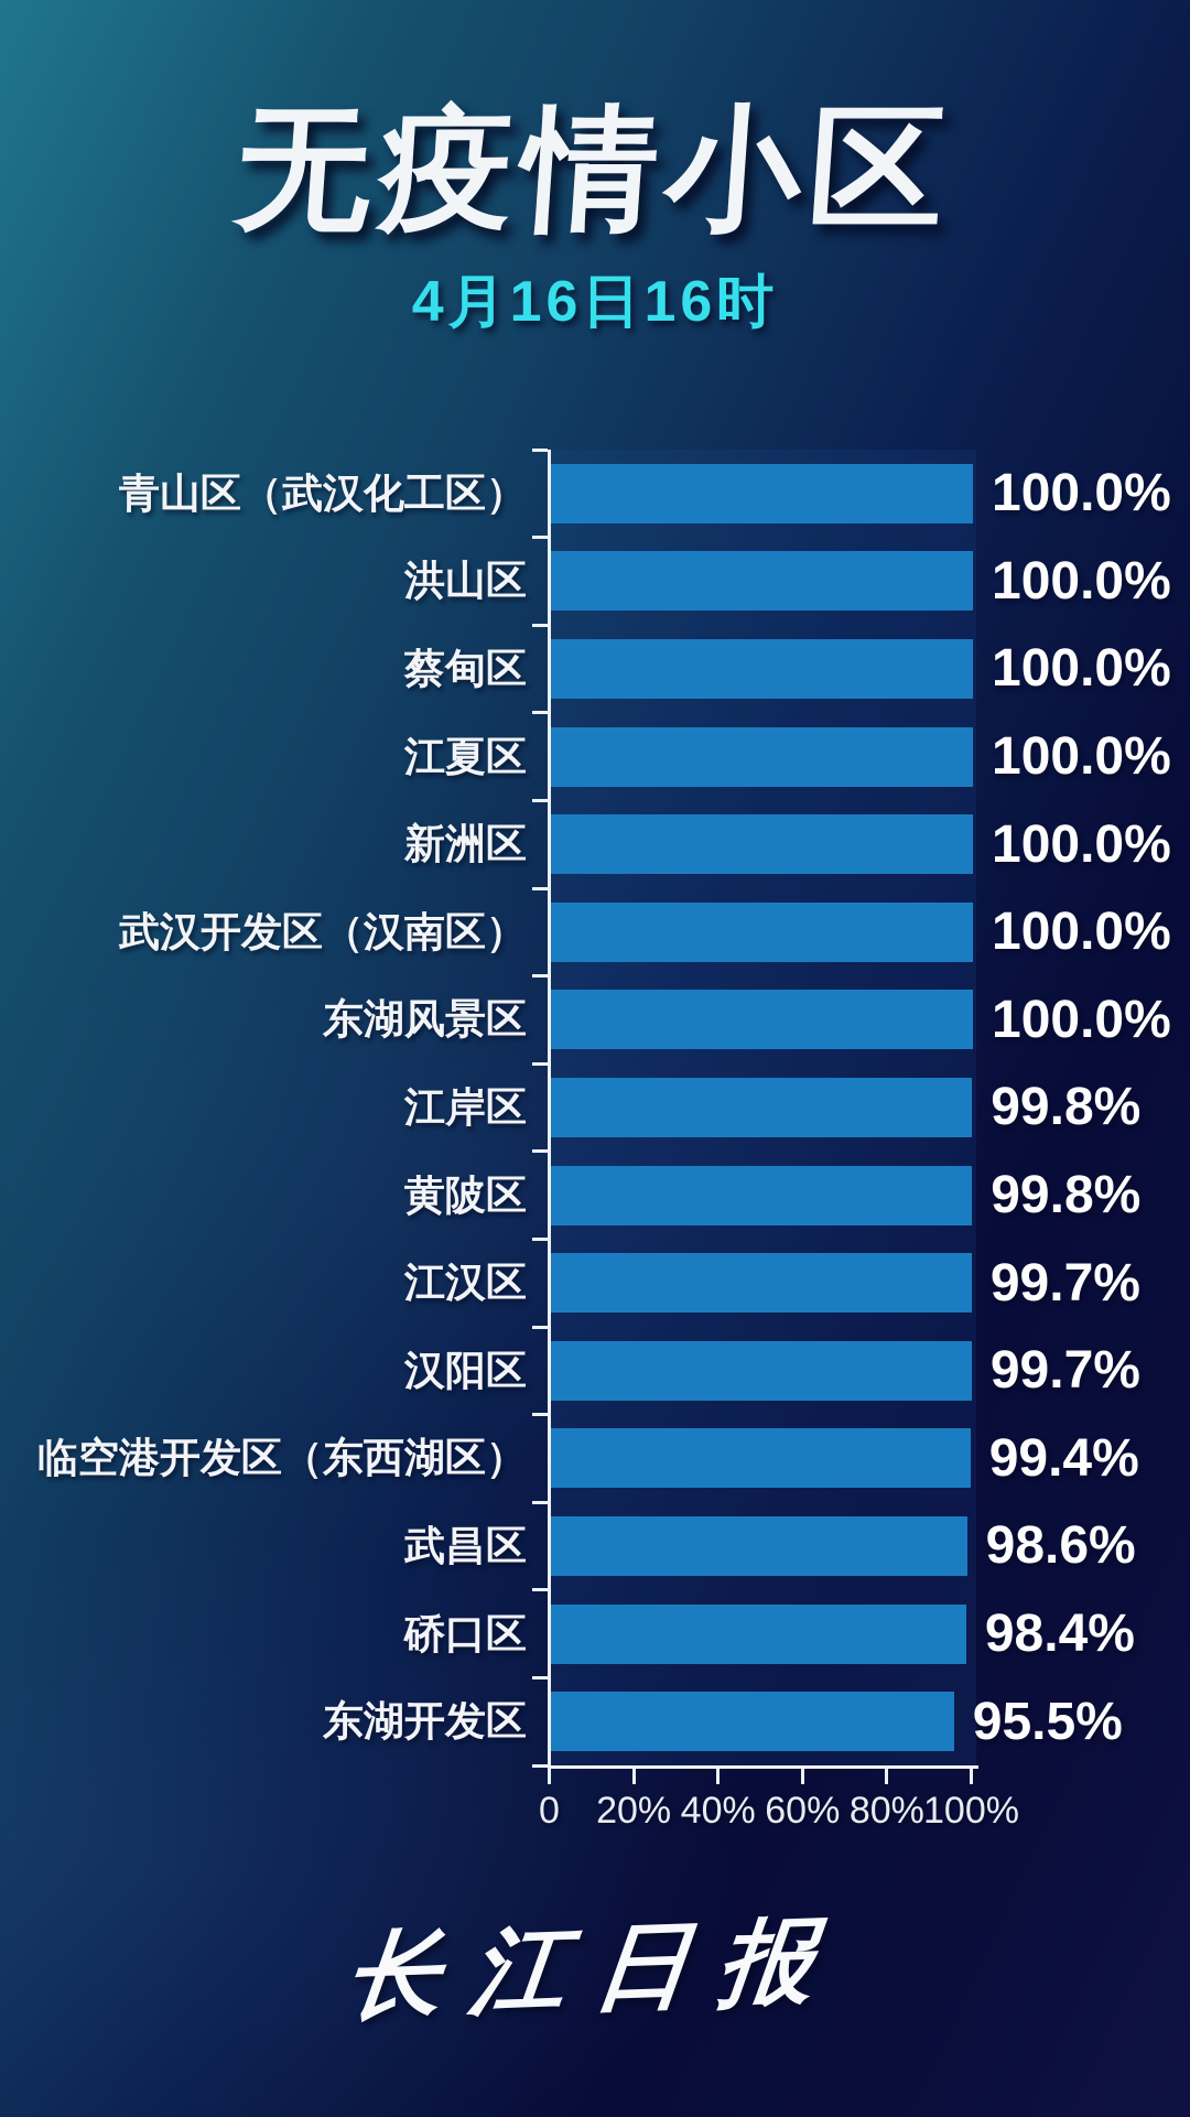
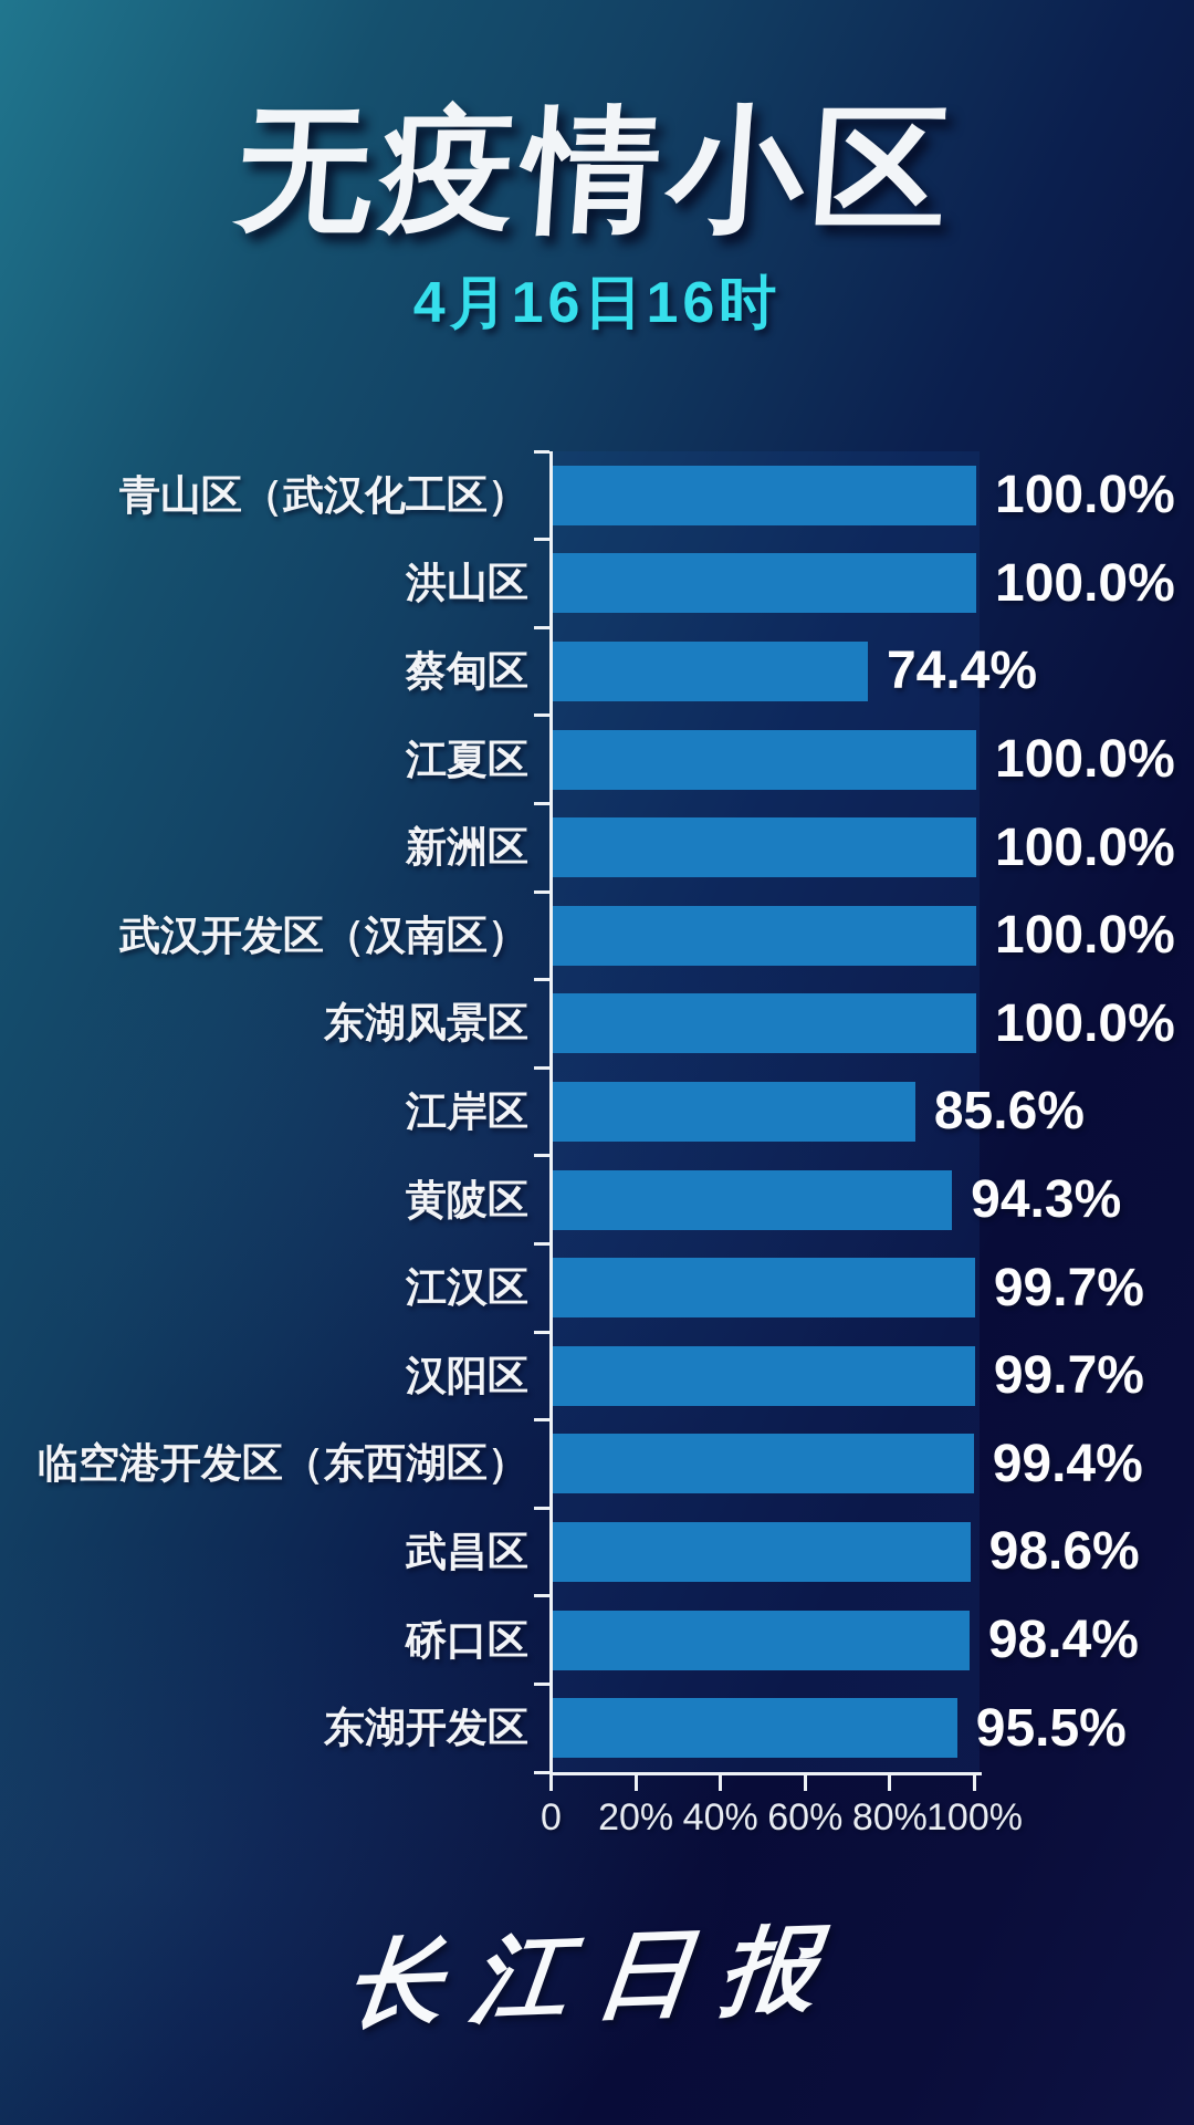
蔡甸区: 100.0% -> 74.4%
江岸区: 99.8% -> 85.6%
黄陂区: 99.8% -> 94.3%
